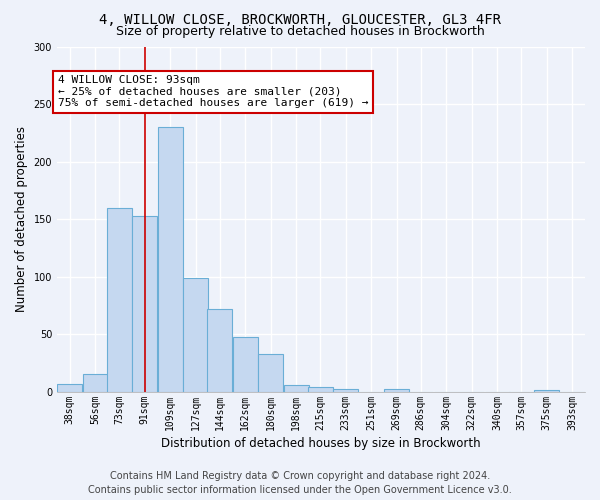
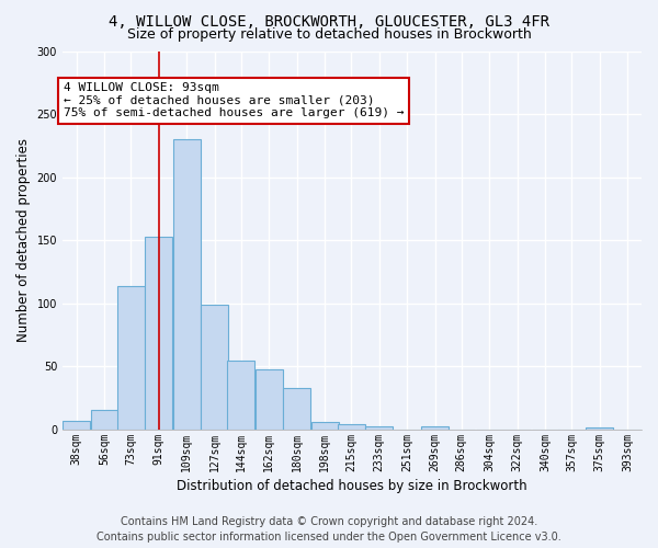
73sqm: 160 -> 114
144sqm: 72 -> 55
